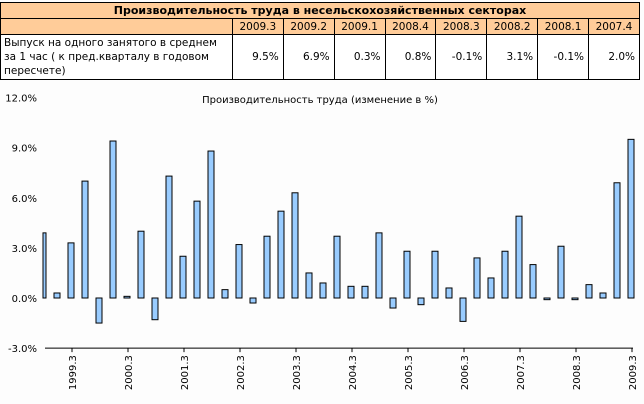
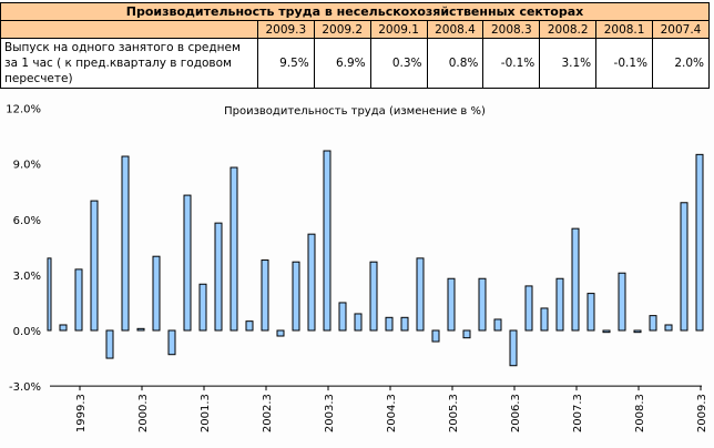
2002.3: 3.2% -> 3.8%
2003.3: 6.3% -> 9.7%
2006.3: -1.4% -> -1.9%
2007.3: 4.9% -> 5.5%
